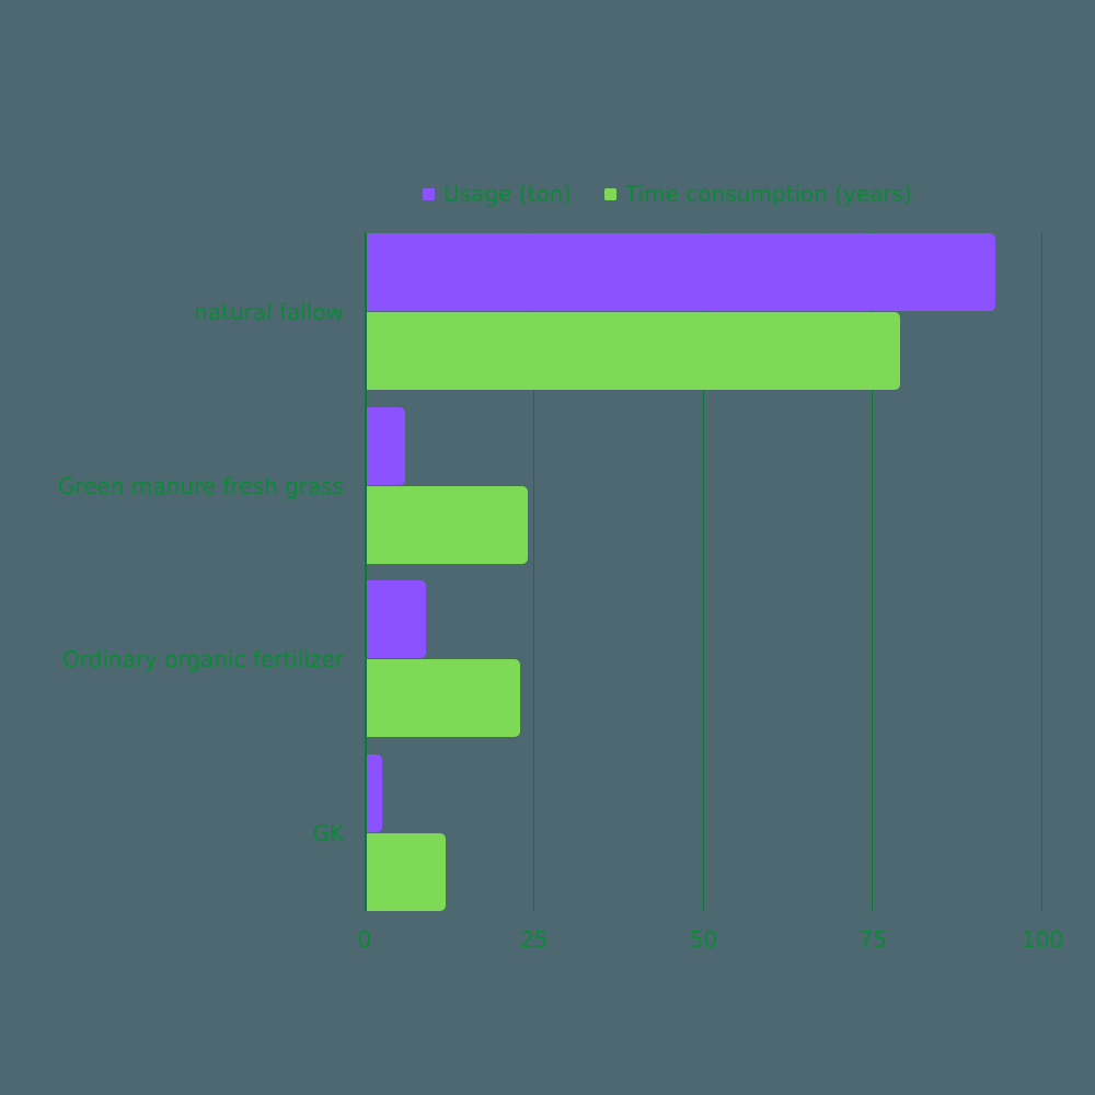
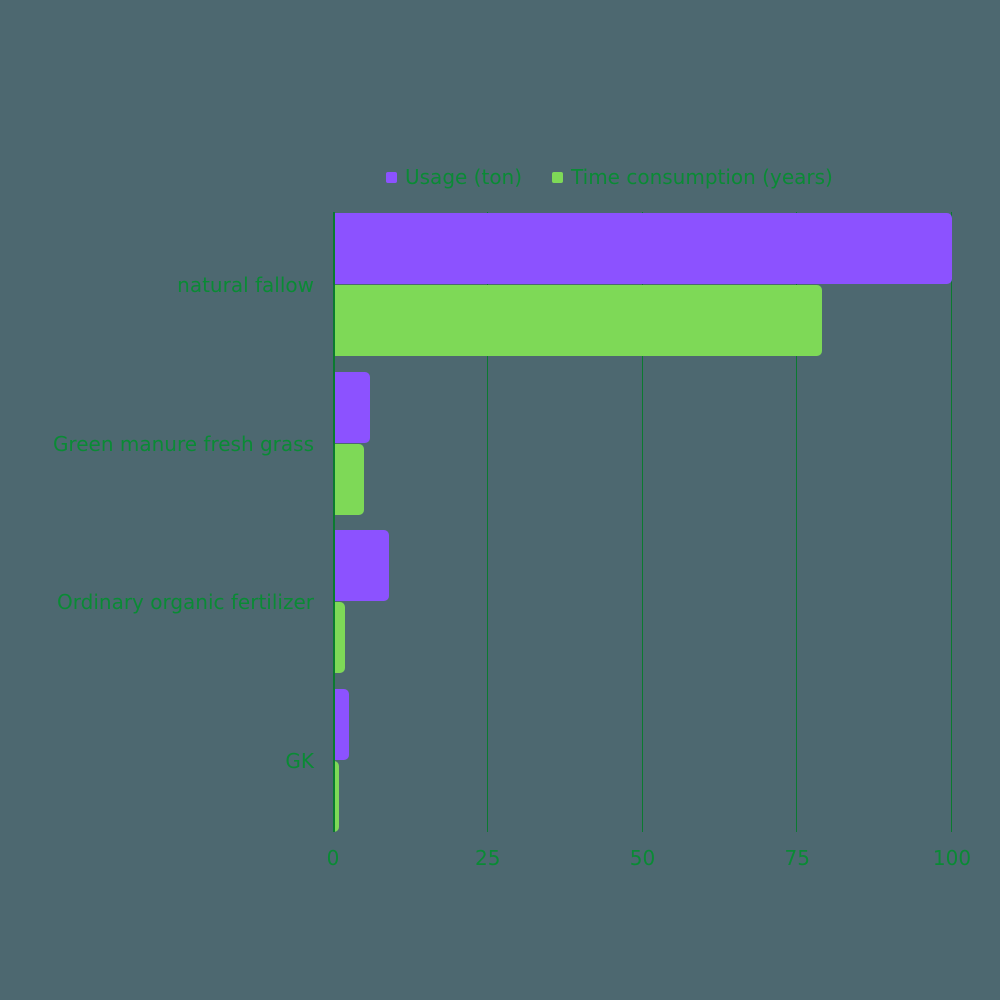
Usage (ton)/natural fallow: 93 -> 100
Time consumption (years)/Green manure fresh grass: 24 -> 5
Time consumption (years)/Ordinary organic fertilizer: 23 -> 2
Time consumption (years)/GK: 12 -> 1
